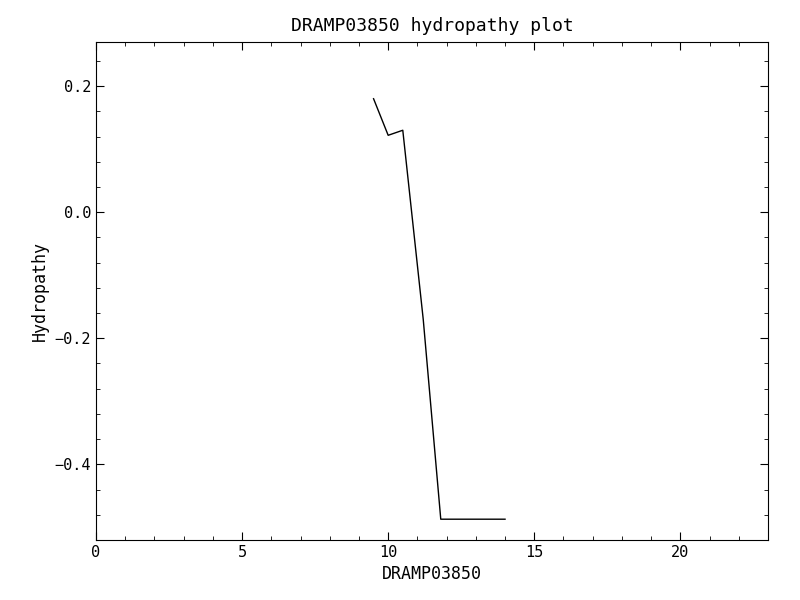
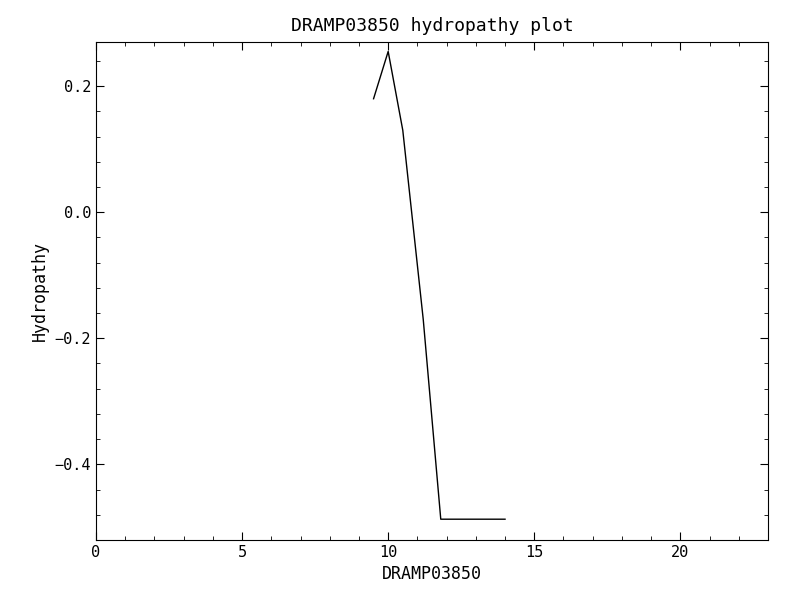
10: 0.122 -> 0.255
